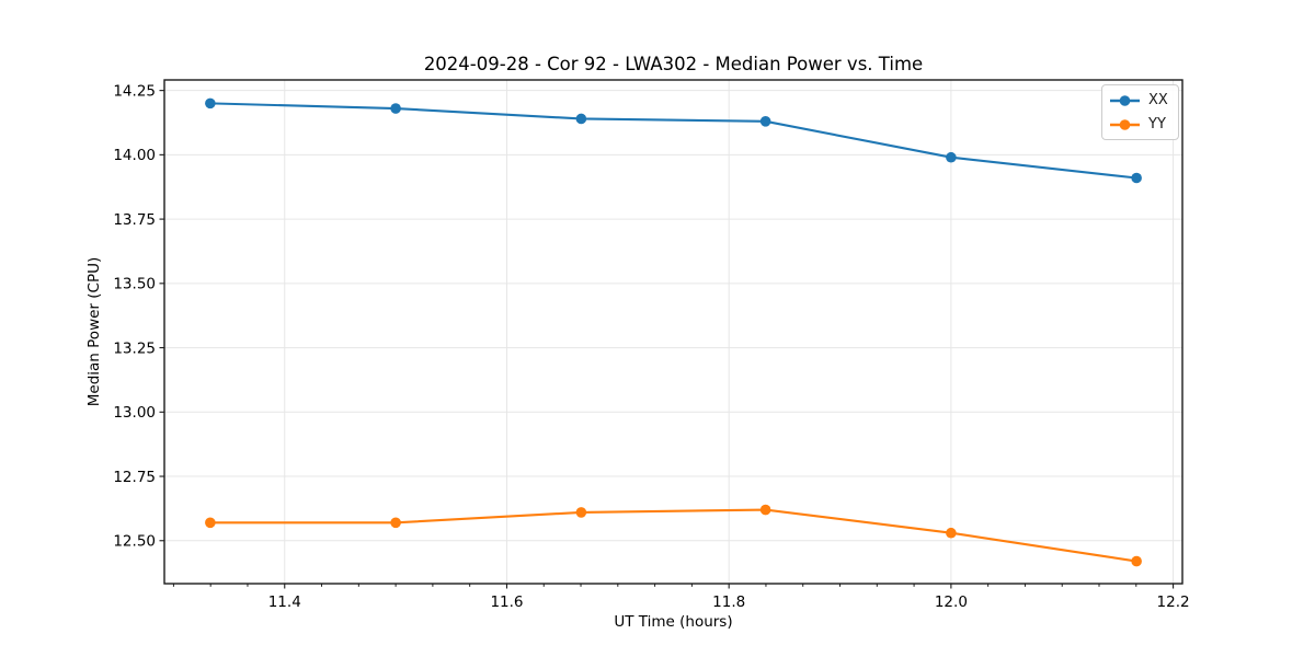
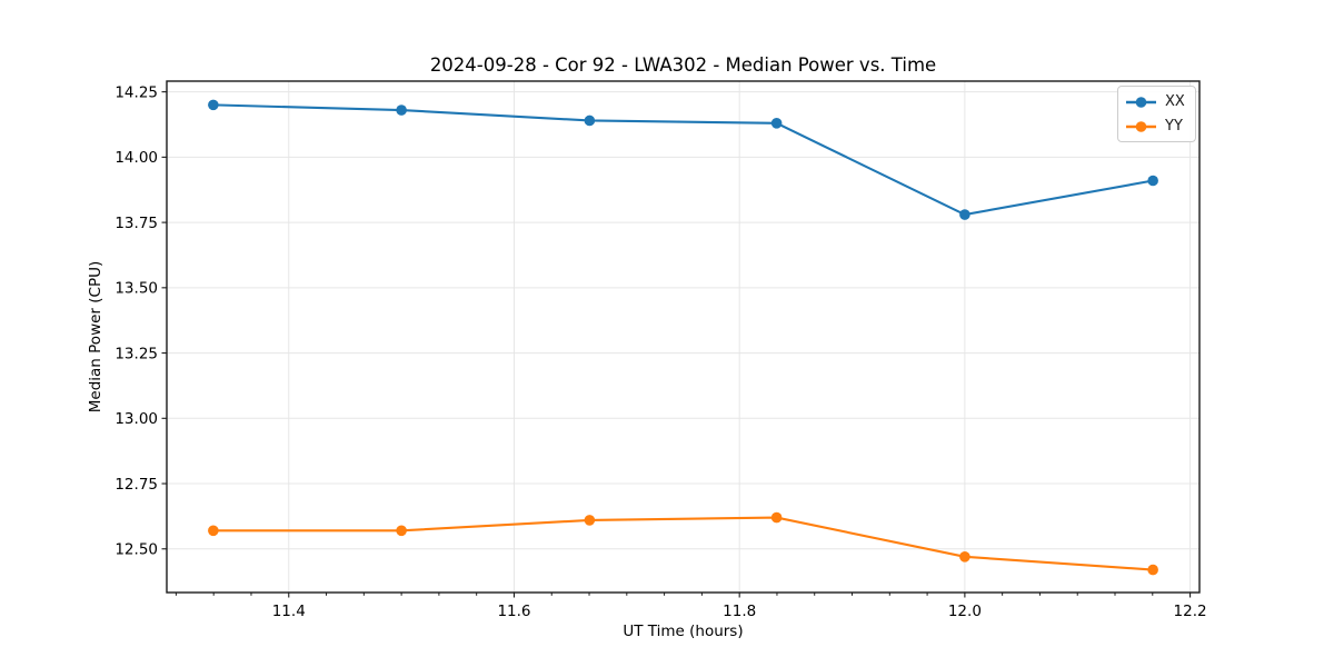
XX/12.0: 13.99 -> 13.78
YY/12.0: 12.53 -> 12.47
